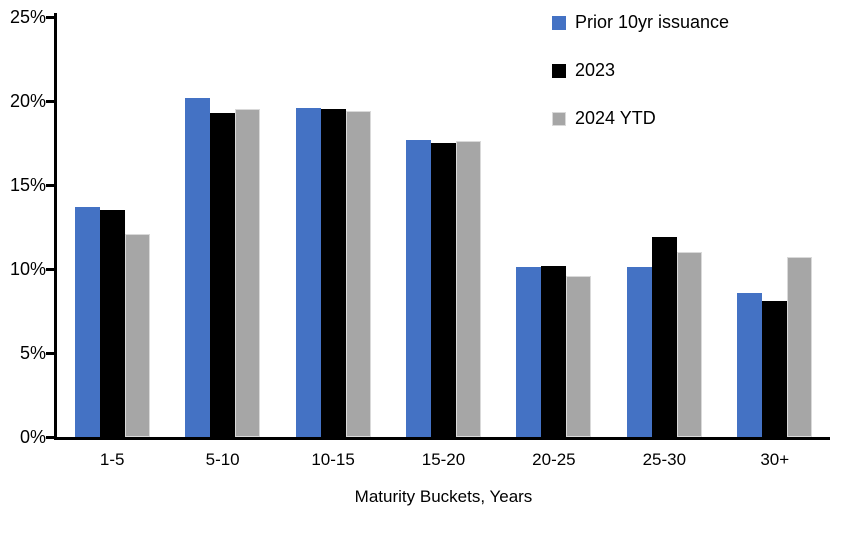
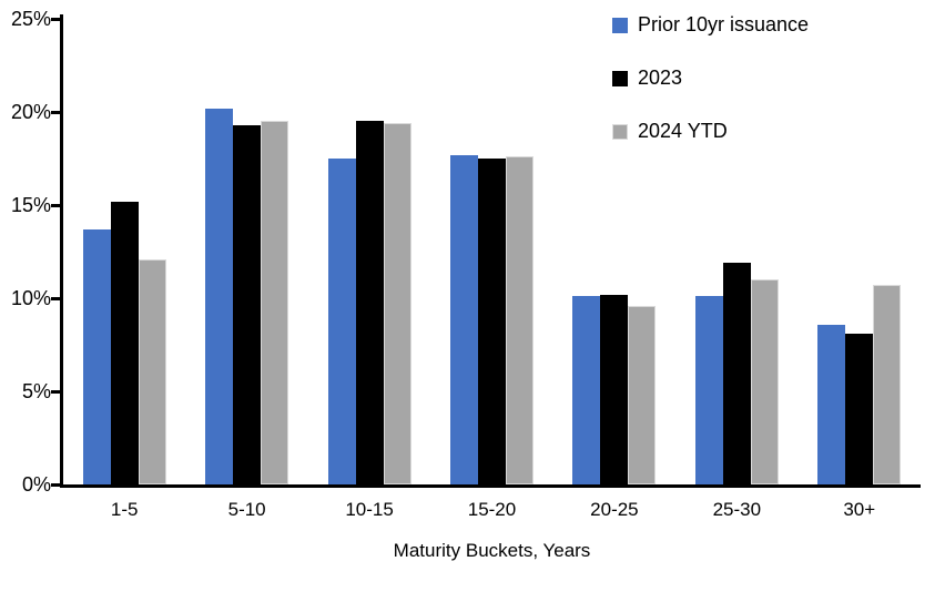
2023/1-5: 13.5% -> 15.2%
Prior 10yr issuance/10-15: 19.6% -> 17.5%
